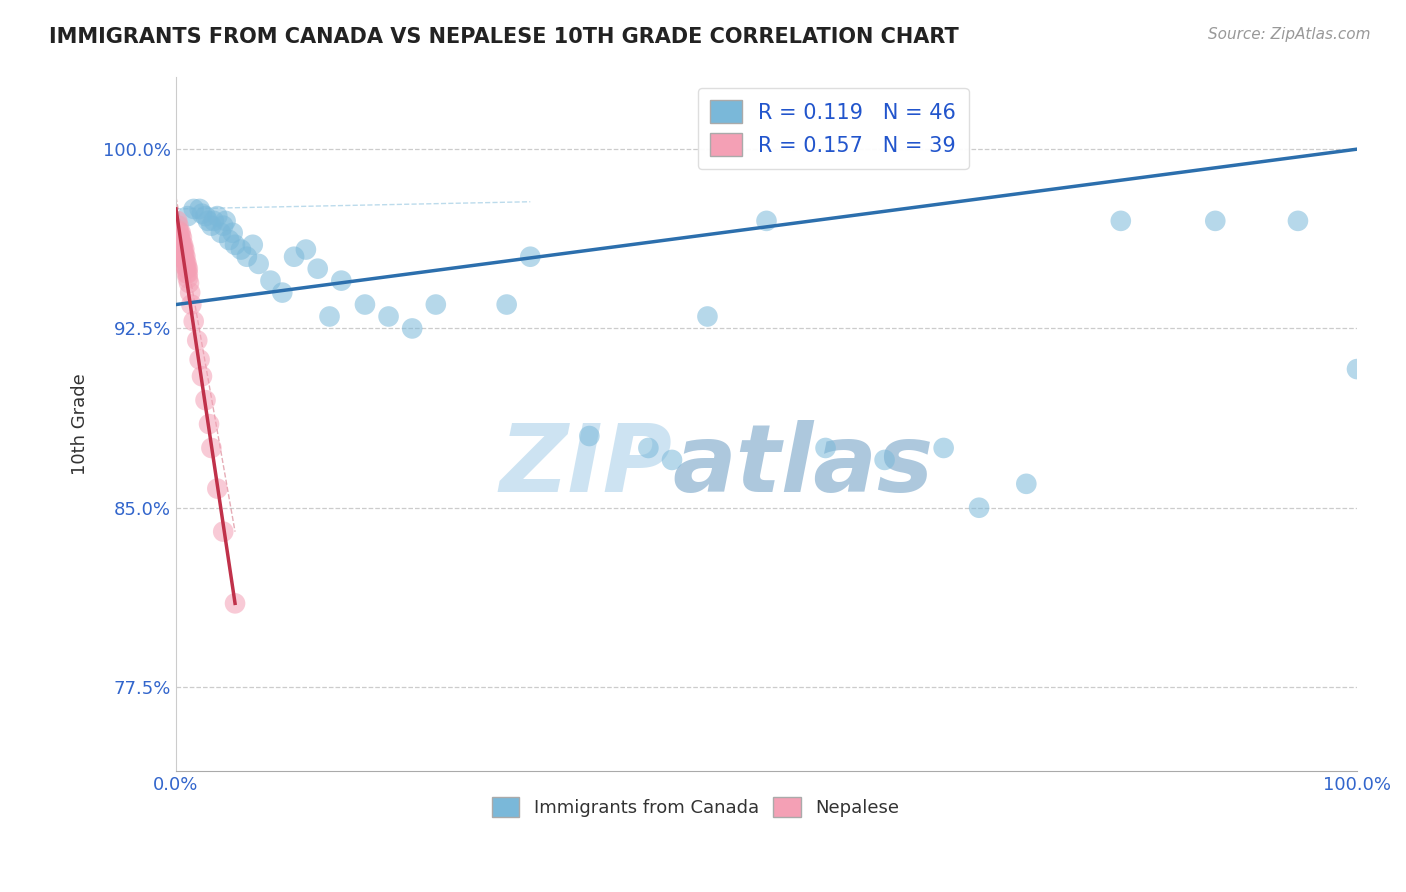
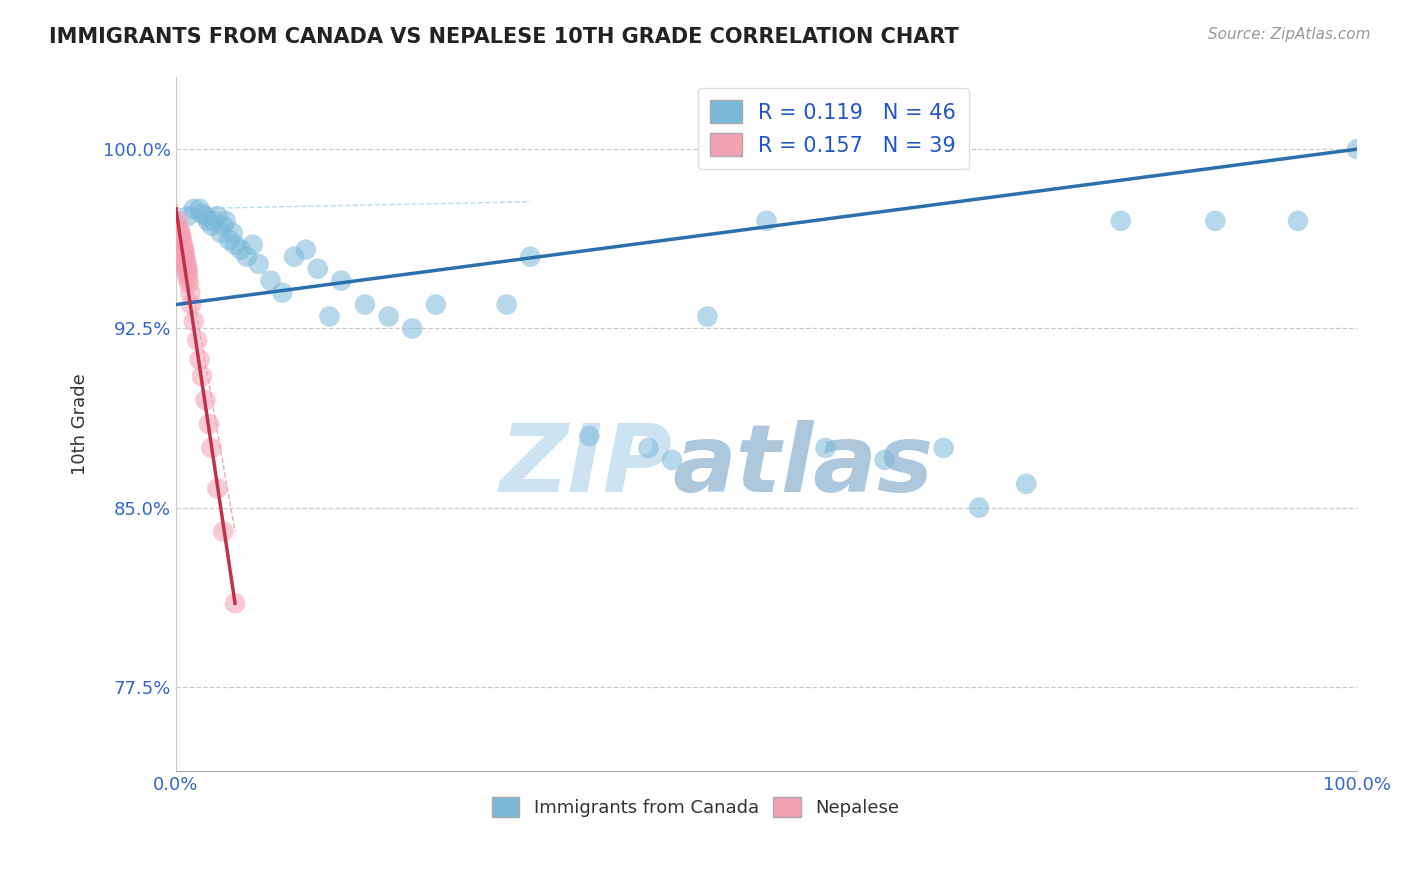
Immigrants from Canada/100.0%: 90.8% -> 100.0%
